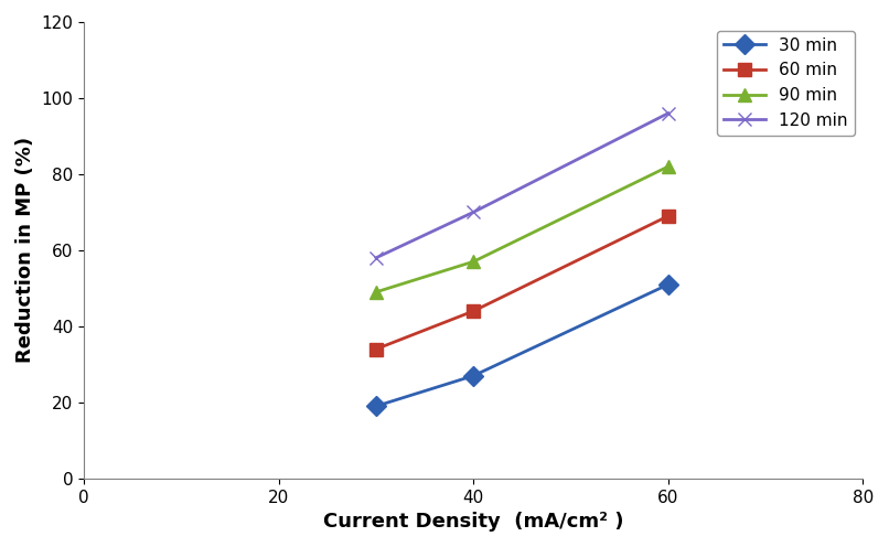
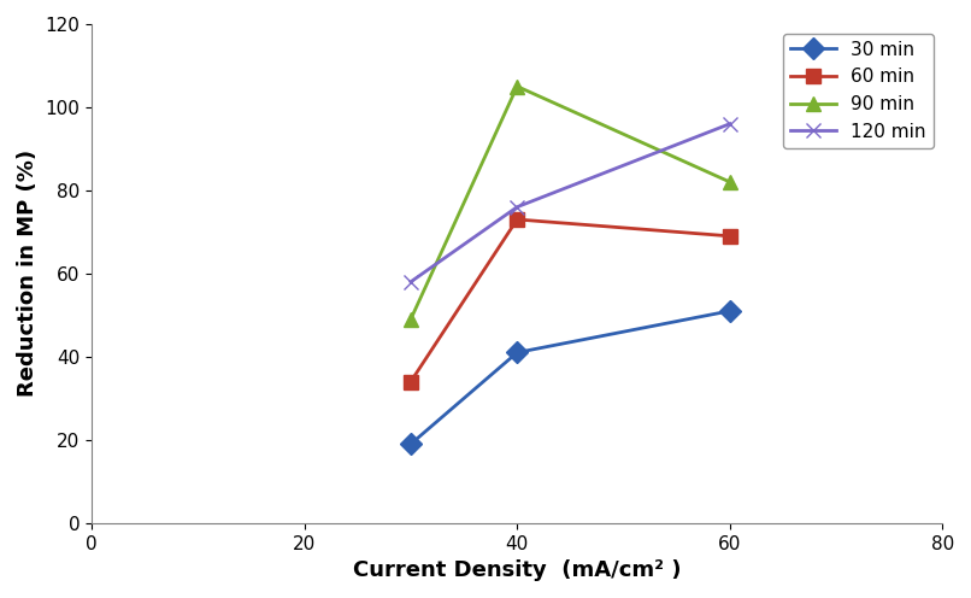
30 min/40: 27 -> 41
60 min/40: 44 -> 73
90 min/40: 57 -> 105
120 min/40: 70 -> 76
